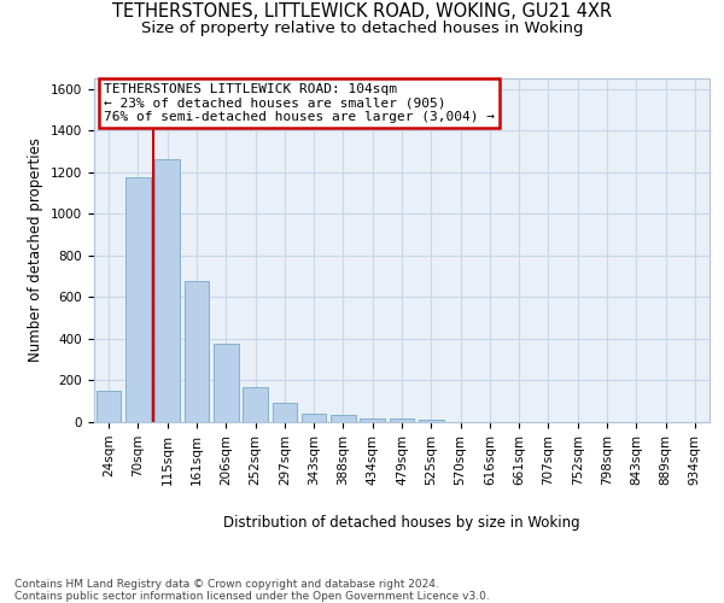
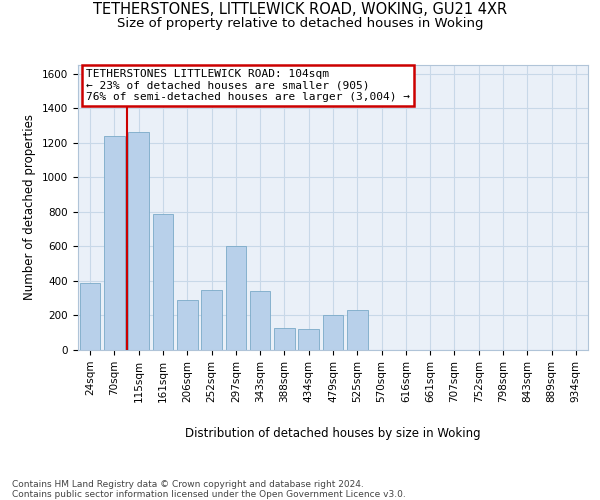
24sqm: 150 -> 390
70sqm: 1180 -> 1240
161sqm: 680 -> 790
206sqm: 380 -> 290
252sqm: 170 -> 350
297sqm: 90 -> 600
343sqm: 40 -> 340
388sqm: 40 -> 130
434sqm: 20 -> 120
479sqm: 20 -> 200
525sqm: 10 -> 230
